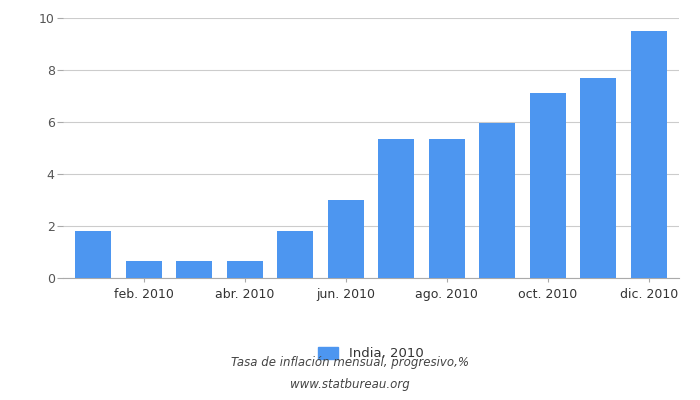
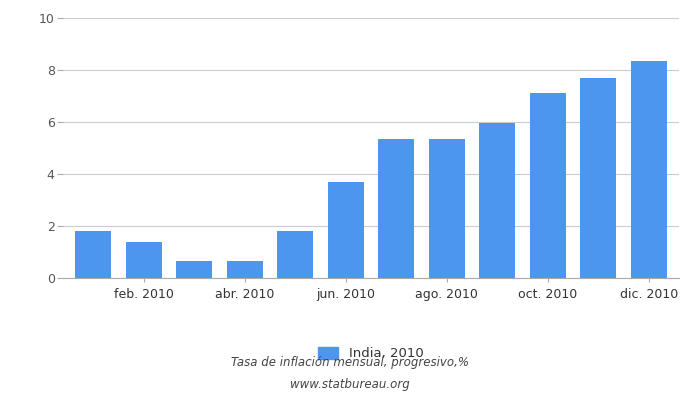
feb. 2010: 0.65 -> 1.40
jun. 2010: 3.00 -> 3.70
dic. 2010: 9.50 -> 8.35
